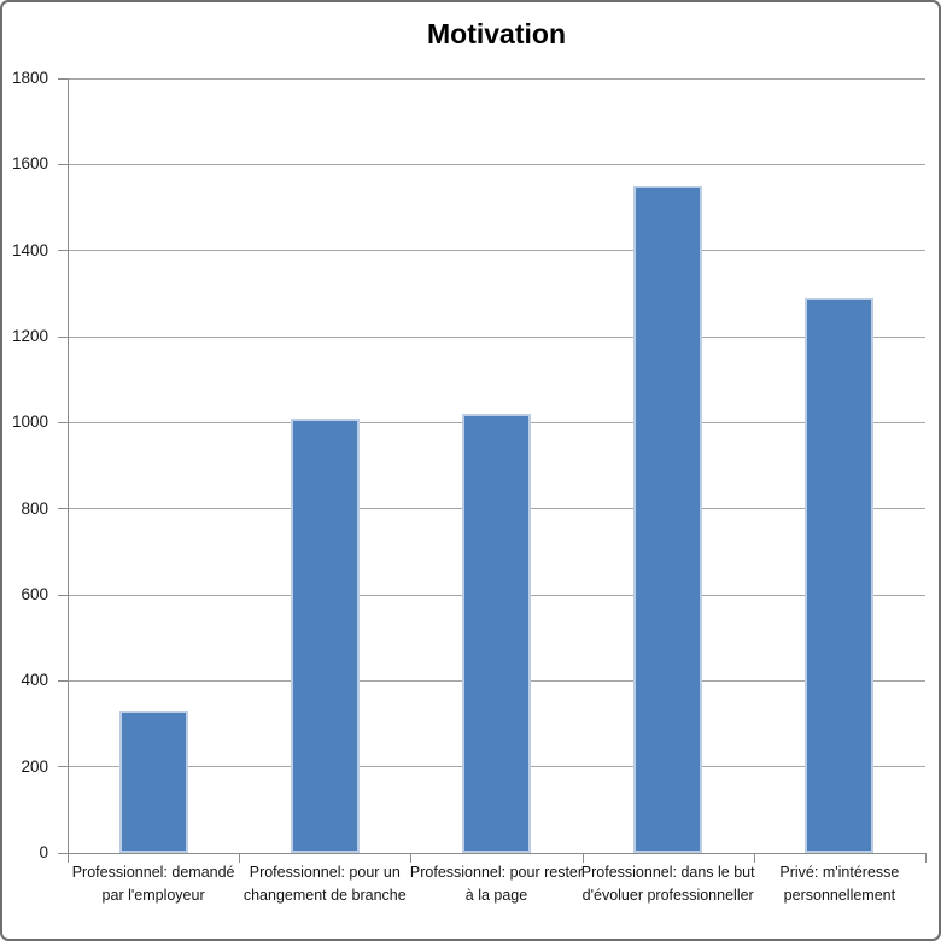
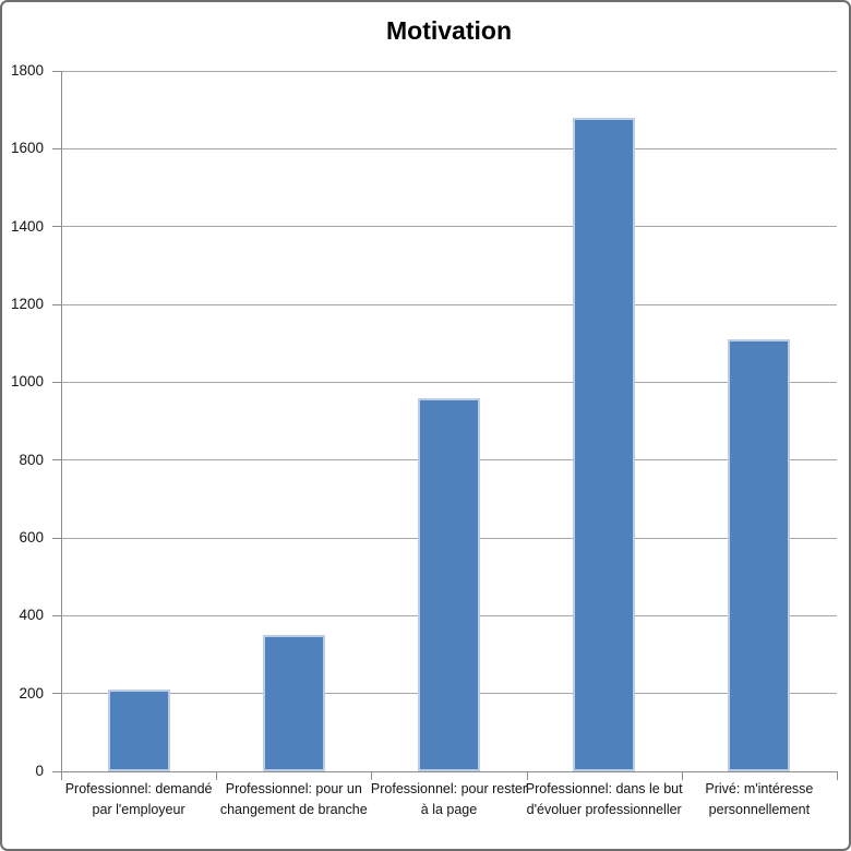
Professionnel: demandé par l'employeur: 330 -> 210
Professionnel: pour un changement de branche: 1010 -> 350
Professionnel: pour rester à la page: 1020 -> 960
Professionnel: dans le but d'évoluer professionneller: 1550 -> 1680
Privé: m'intéresse personnellement: 1290 -> 1110
